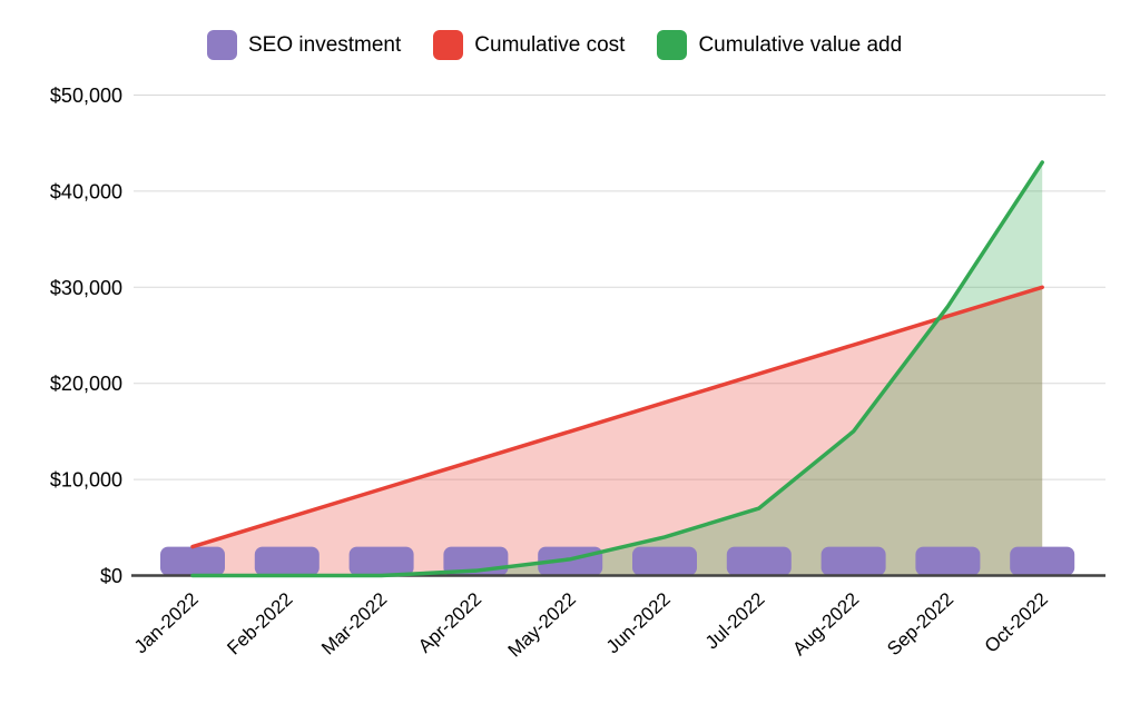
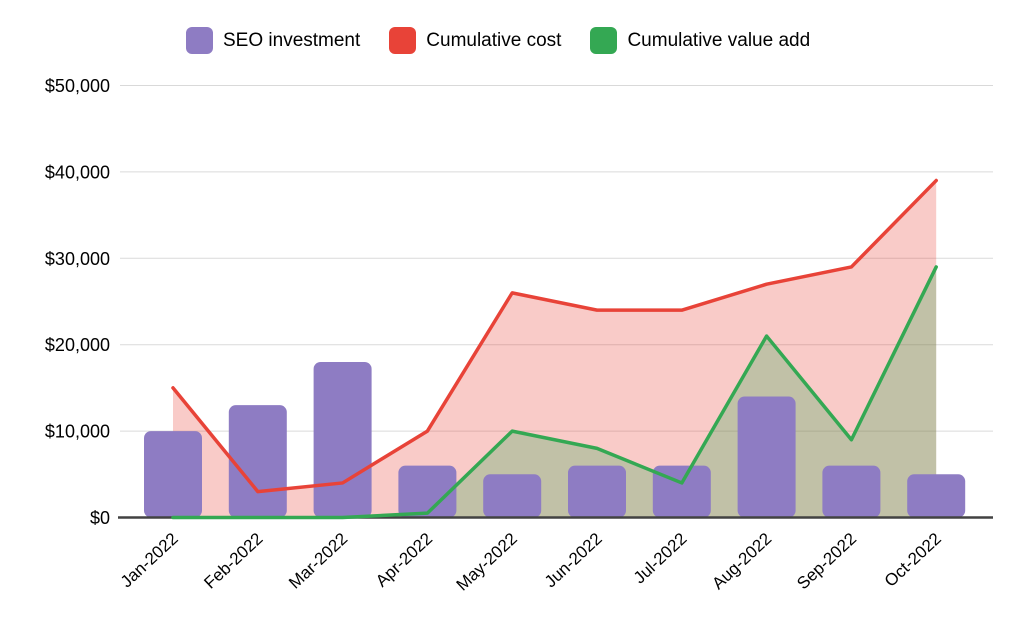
SEO investment/Jan-2022: $3000 -> $10000
Cumulative cost/Jan-2022: $3000 -> $15000
SEO investment/Feb-2022: $3000 -> $13000
Cumulative cost/Feb-2022: $6000 -> $3000
SEO investment/Mar-2022: $3000 -> $18000
Cumulative cost/Mar-2022: $9000 -> $4000
SEO investment/Apr-2022: $3000 -> $6000
Cumulative cost/Apr-2022: $12000 -> $10000
SEO investment/May-2022: $3000 -> $5000
Cumulative cost/May-2022: $15000 -> $26000
Cumulative value add/May-2022: $2000 -> $10000
SEO investment/Jun-2022: $3000 -> $6000
Cumulative cost/Jun-2022: $18000 -> $24000
Cumulative value add/Jun-2022: $4000 -> $8000
SEO investment/Jul-2022: $3000 -> $6000
Cumulative cost/Jul-2022: $21000 -> $24000
Cumulative value add/Jul-2022: $7000 -> $4000
SEO investment/Aug-2022: $3000 -> $14000
Cumulative cost/Aug-2022: $24000 -> $27000
Cumulative value add/Aug-2022: $15000 -> $21000
SEO investment/Sep-2022: $3000 -> $6000
Cumulative cost/Sep-2022: $27000 -> $29000
Cumulative value add/Sep-2022: $28000 -> $9000
SEO investment/Oct-2022: $3000 -> $5000
Cumulative cost/Oct-2022: $30000 -> $39000
Cumulative value add/Oct-2022: $43000 -> $29000
